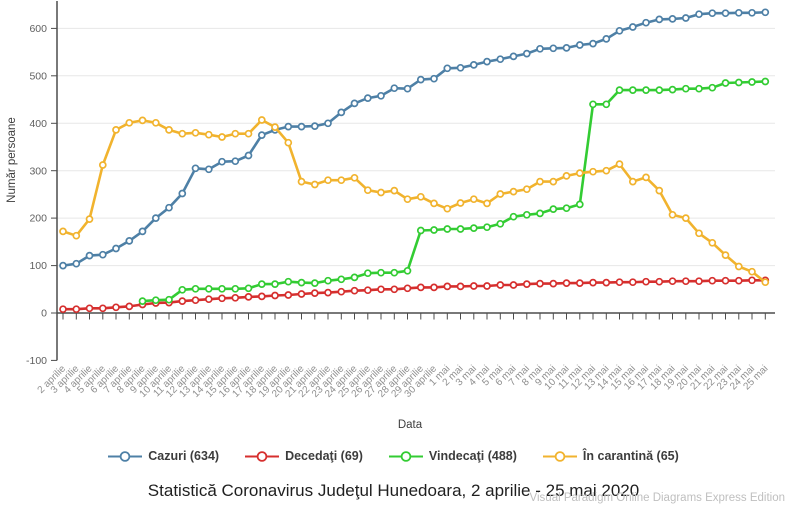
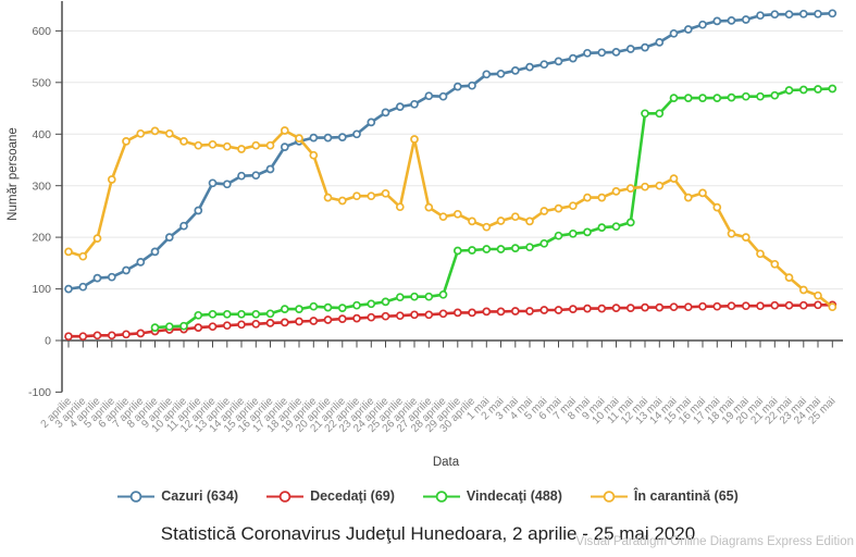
În carantină (65)/26 aprilie: 250 -> 390
